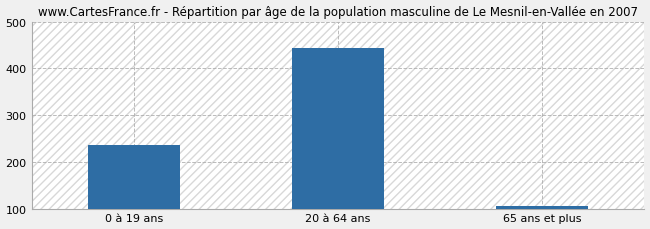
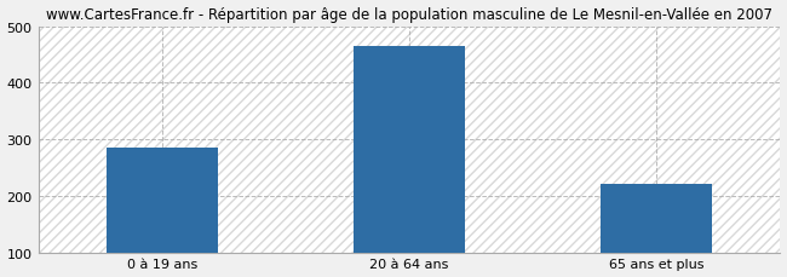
0 à 19 ans: 235 -> 285
20 à 64 ans: 443 -> 465
65 ans et plus: 106 -> 220
